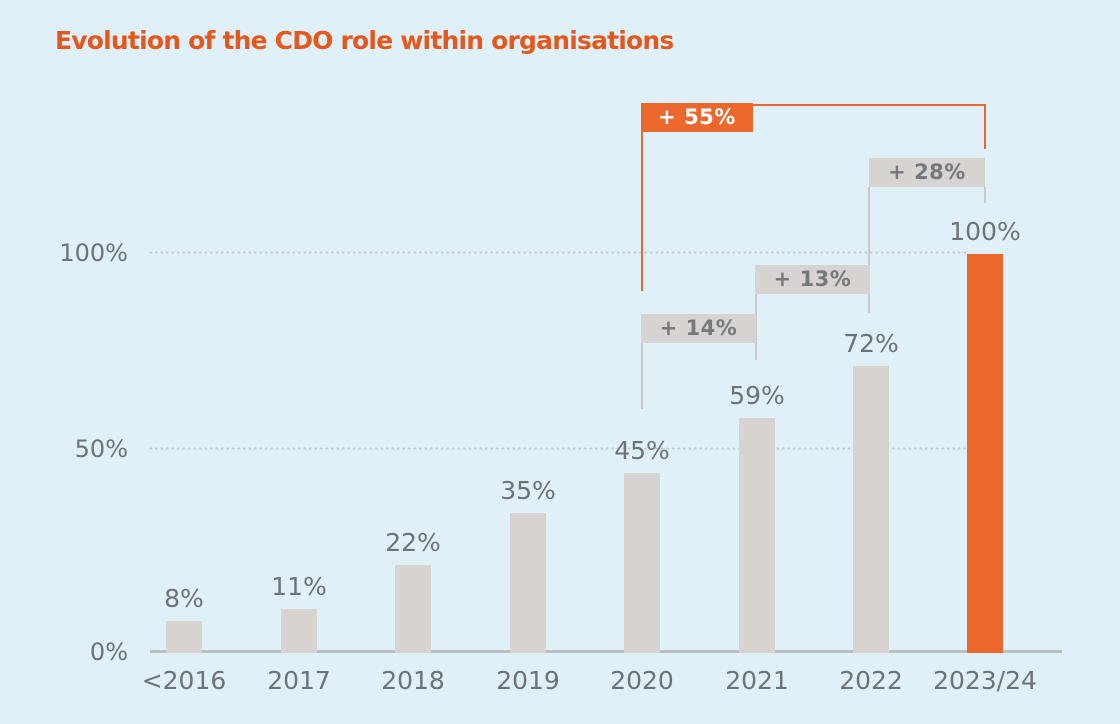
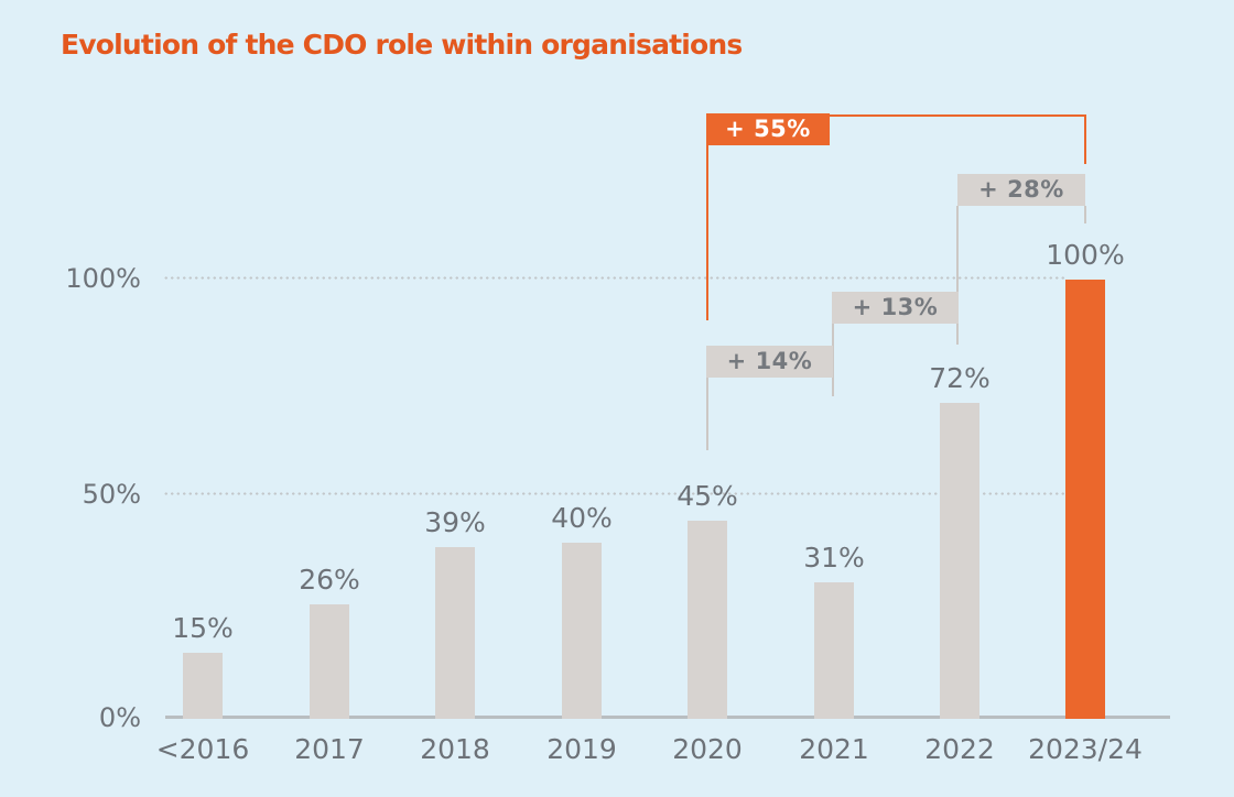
<2016: 8% -> 15%
2017: 11% -> 26%
2018: 22% -> 39%
2019: 35% -> 40%
2021: 59% -> 31%
